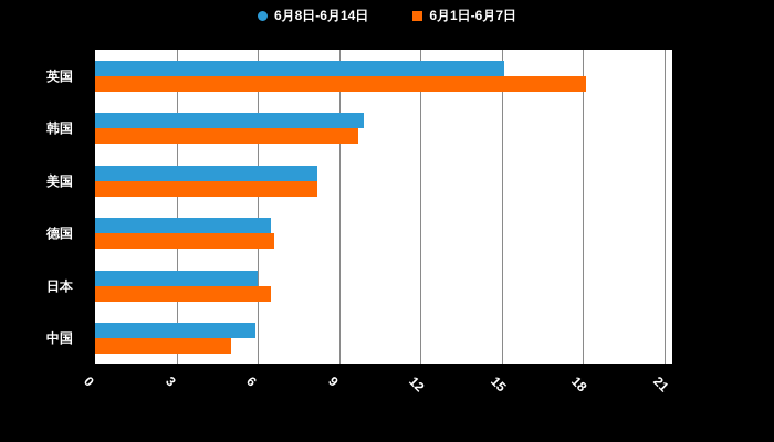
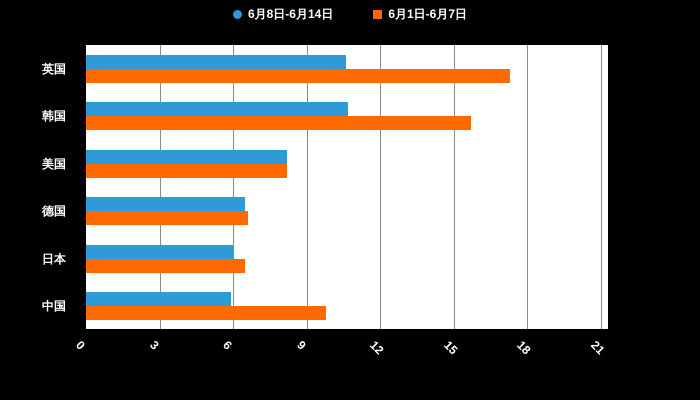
6月8日-6月14日/英国: 15.1 -> 10.6
6月1日-6月7日/英国: 18.1 -> 17.3
6月8日-6月14日/韩国: 9.9 -> 10.7
6月1日-6月7日/韩国: 9.7 -> 15.7
6月1日-6月7日/中国: 5.0 -> 9.8
